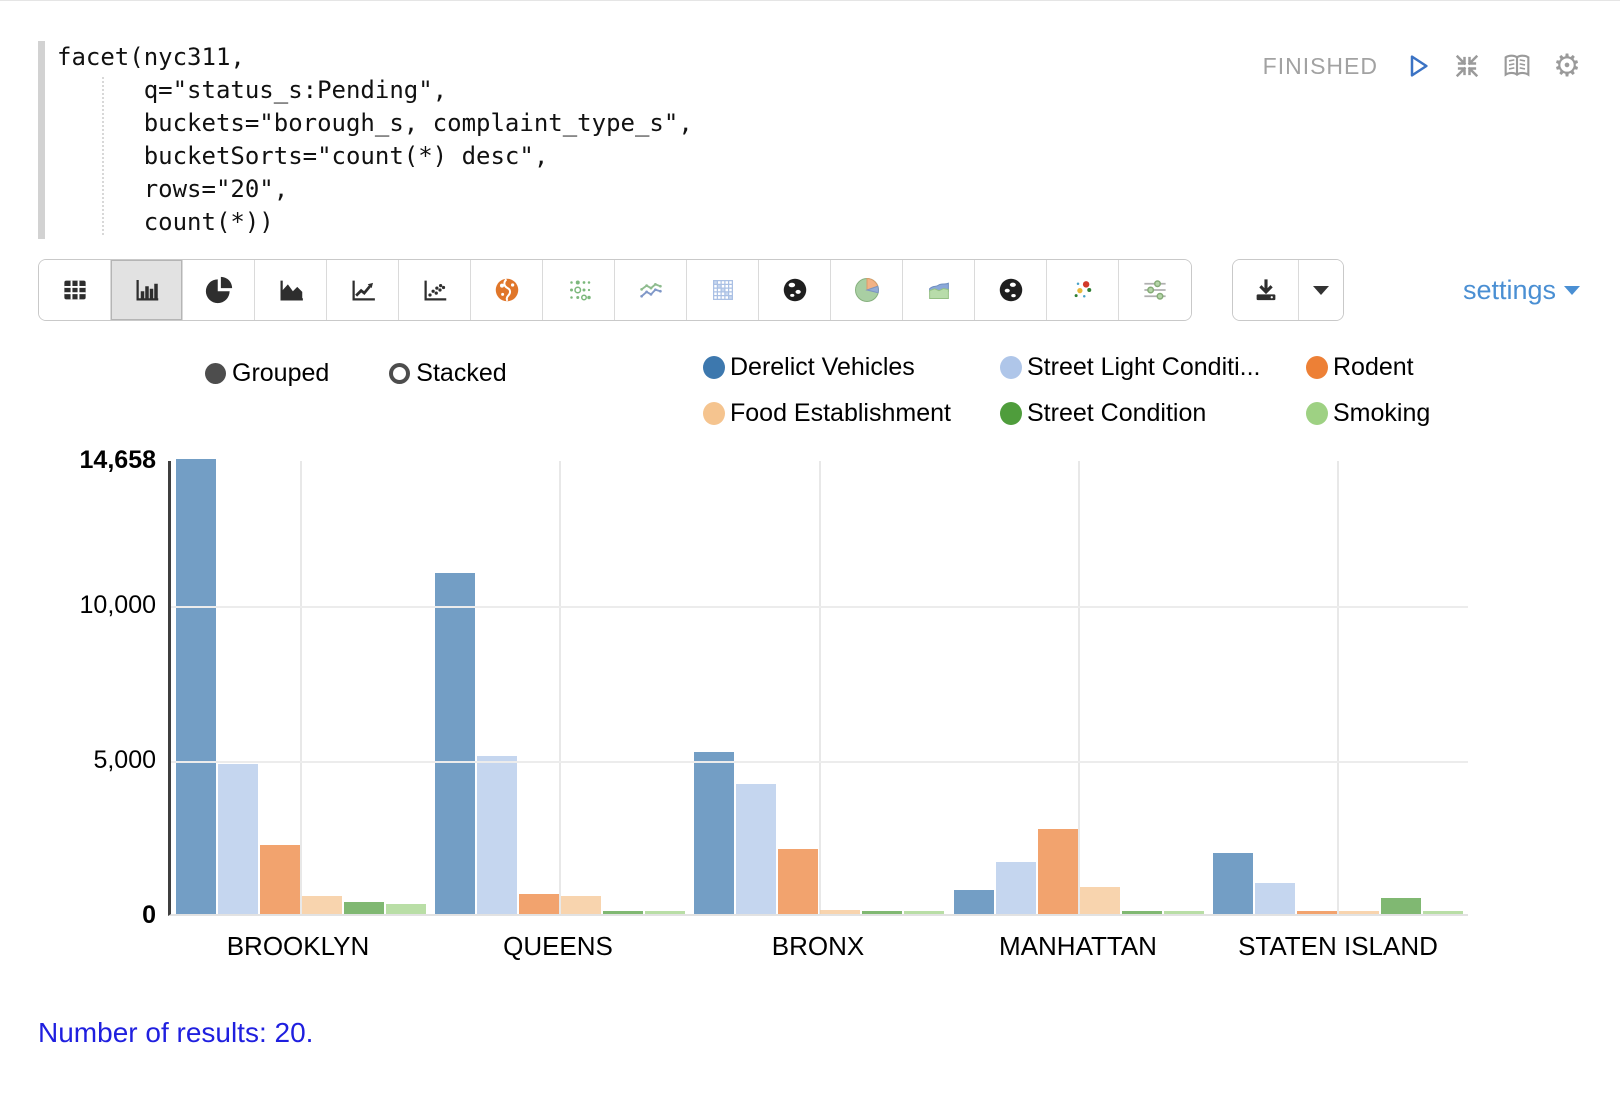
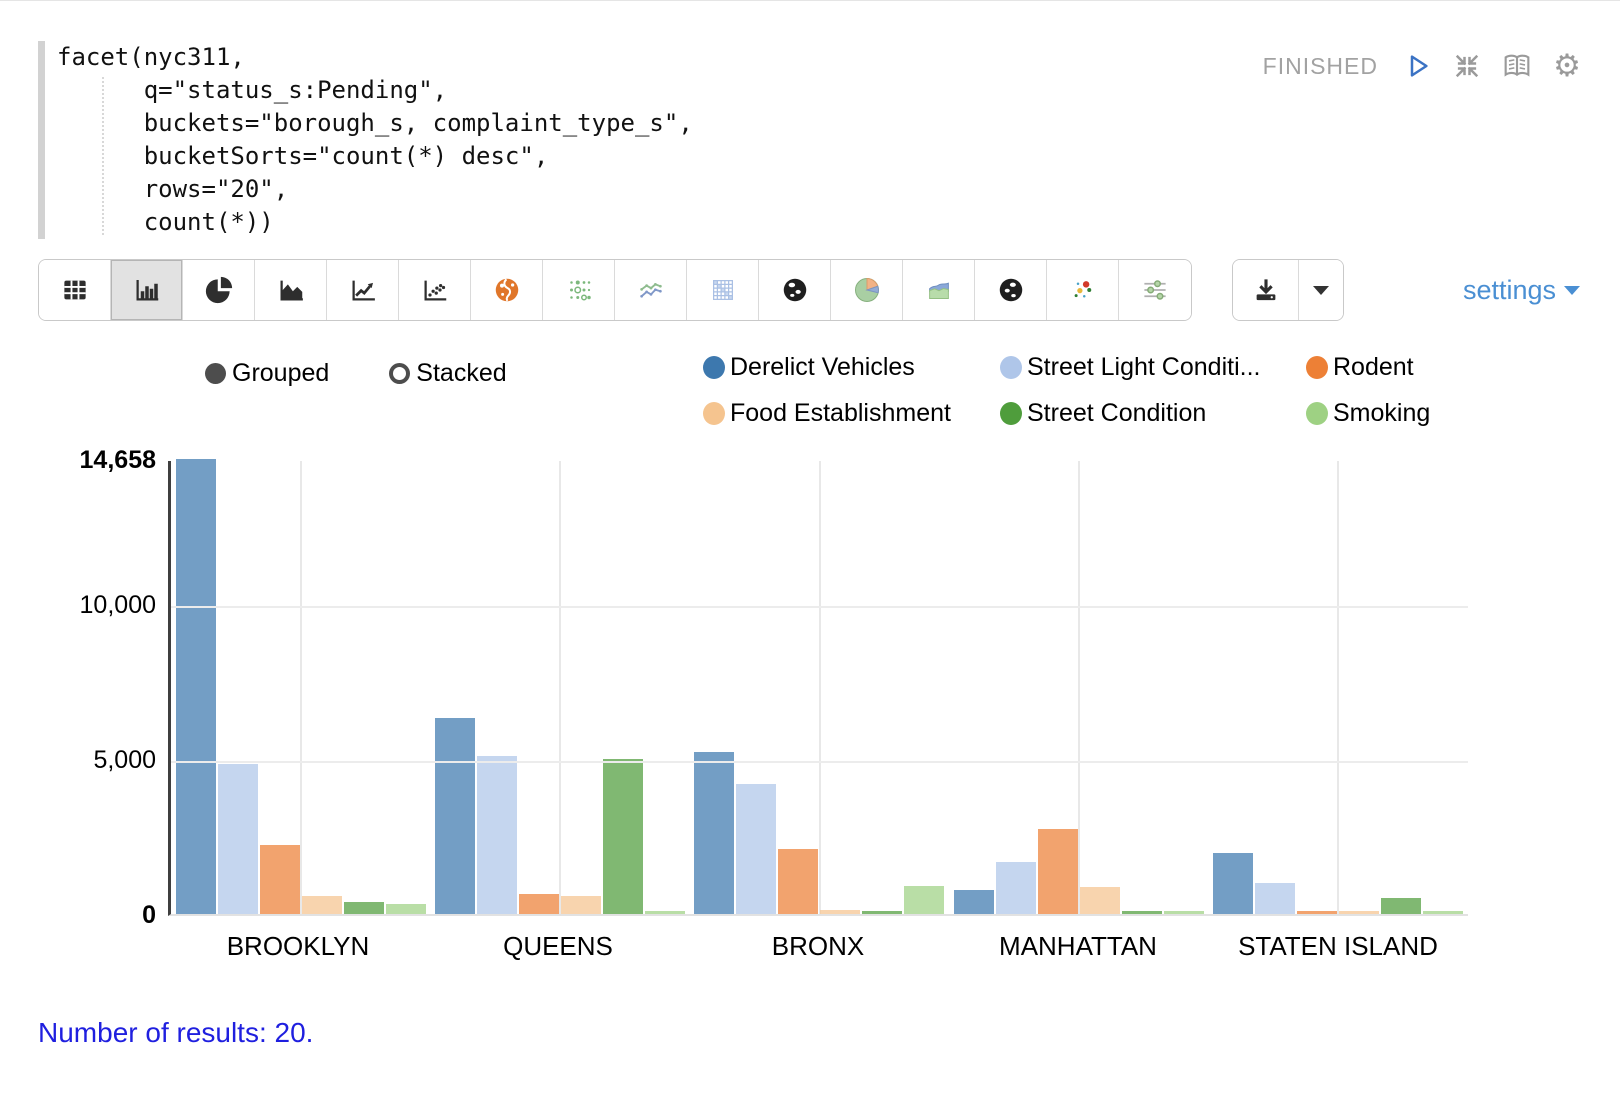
Derelict Vehicles/QUEENS: 11000 -> 6300
Street Condition/QUEENS: 100 -> 5000
Smoking/BRONX: 100 -> 900
